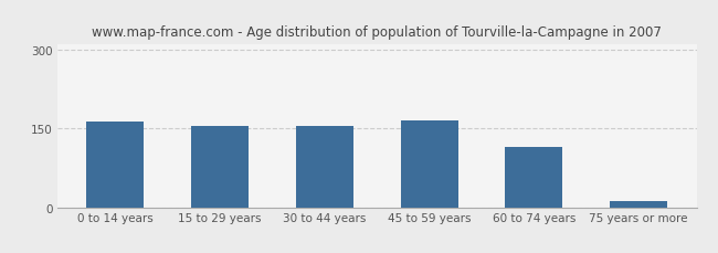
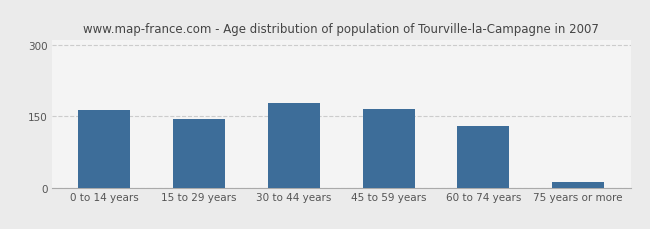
15 to 29 years: 155 -> 144
30 to 44 years: 155 -> 178
60 to 74 years: 115 -> 130
